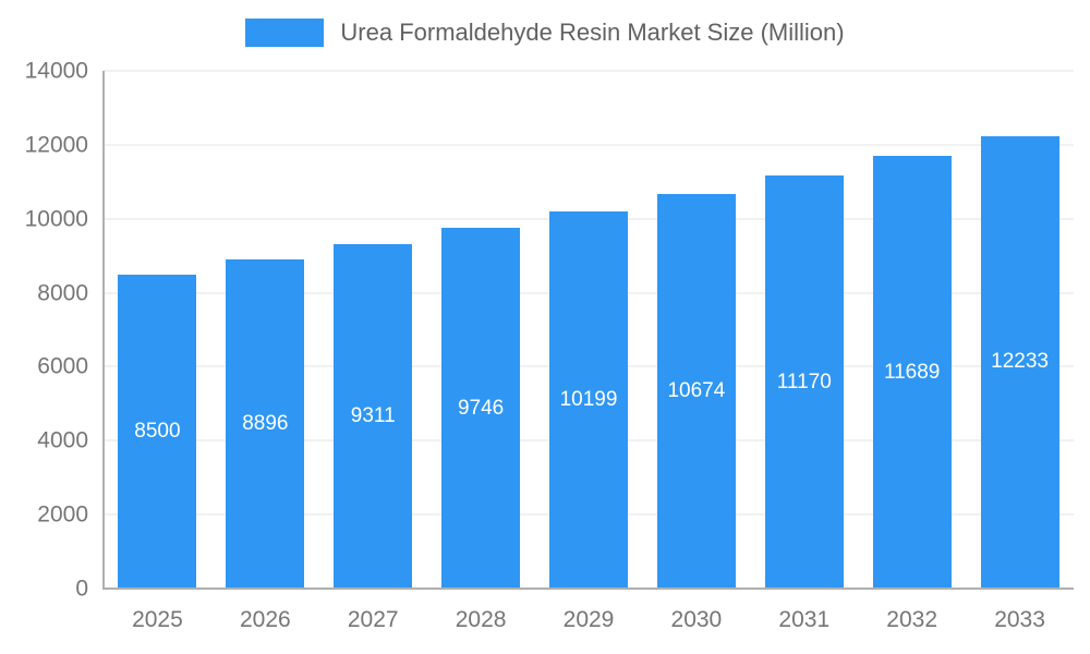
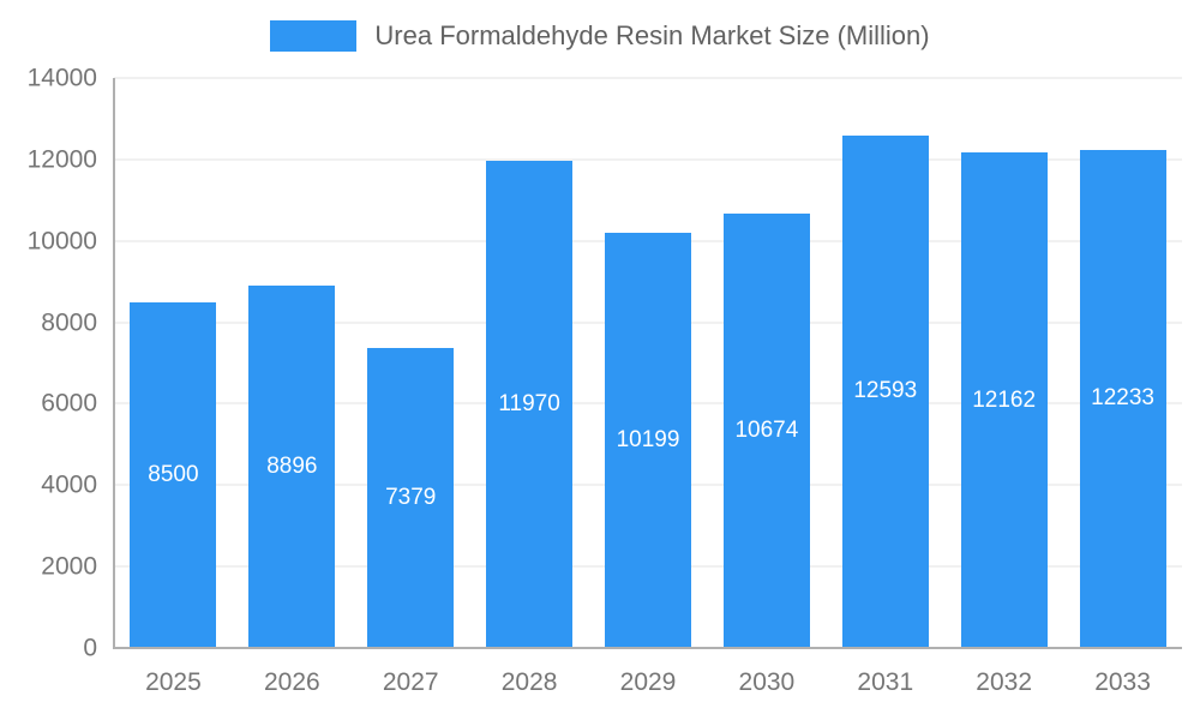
2027: 9311 -> 7379
2028: 9746 -> 11970
2031: 11170 -> 12593
2032: 11689 -> 12162
